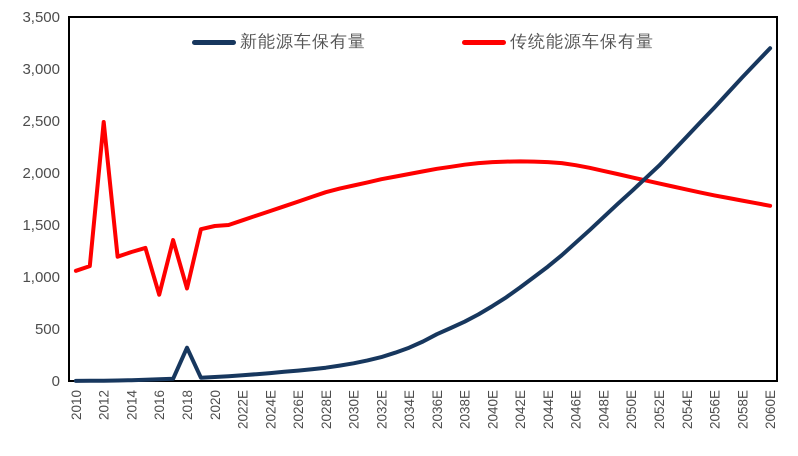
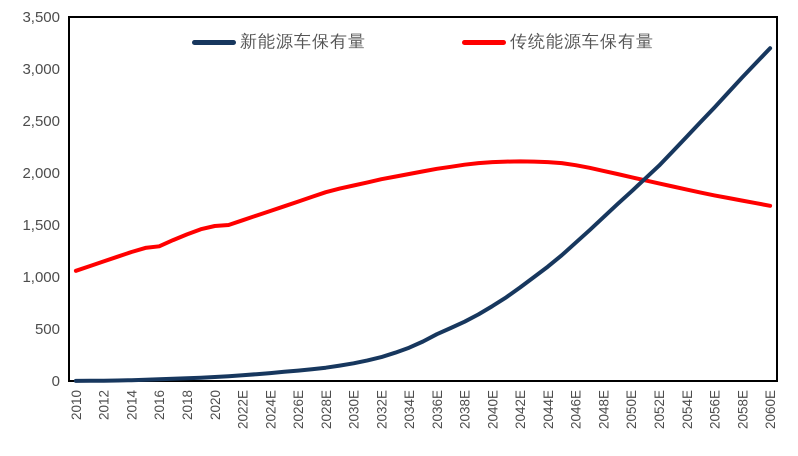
传统能源车保有量/2012: 2490 -> 1150
传统能源车保有量/2016: 830 -> 1300
新能源车保有量/2018: 320 -> 30
传统能源车保有量/2018: 890 -> 1410
